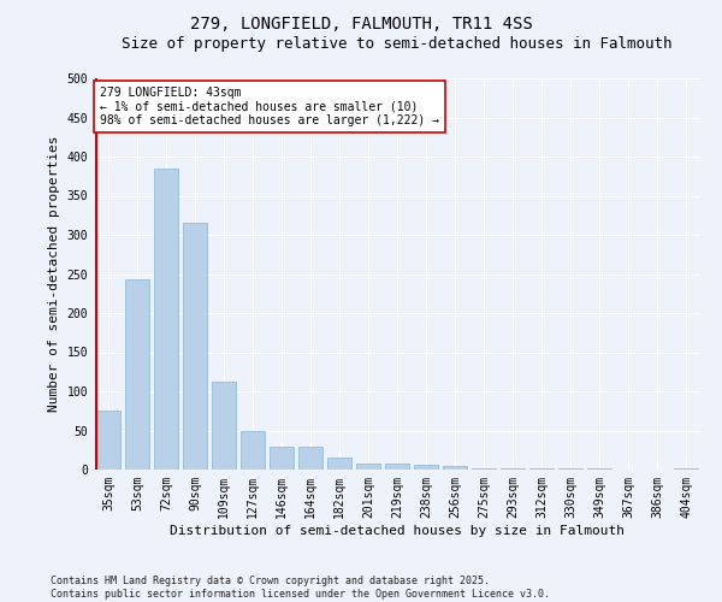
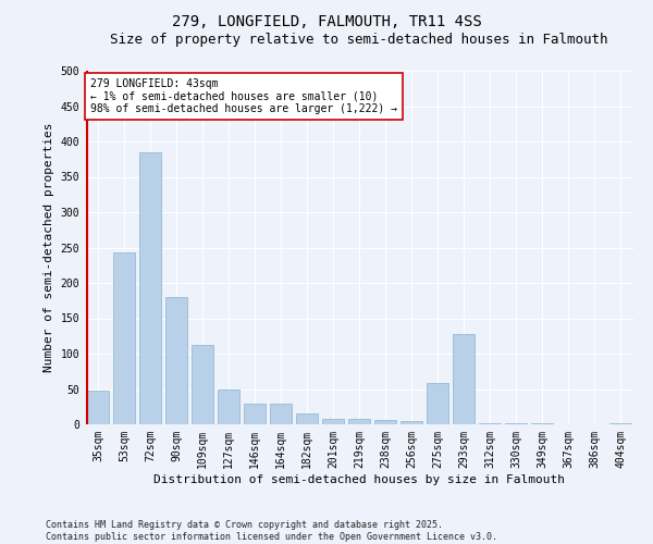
35sqm: 75 -> 48
90sqm: 315 -> 180
275sqm: 2 -> 58
293sqm: 2 -> 128
